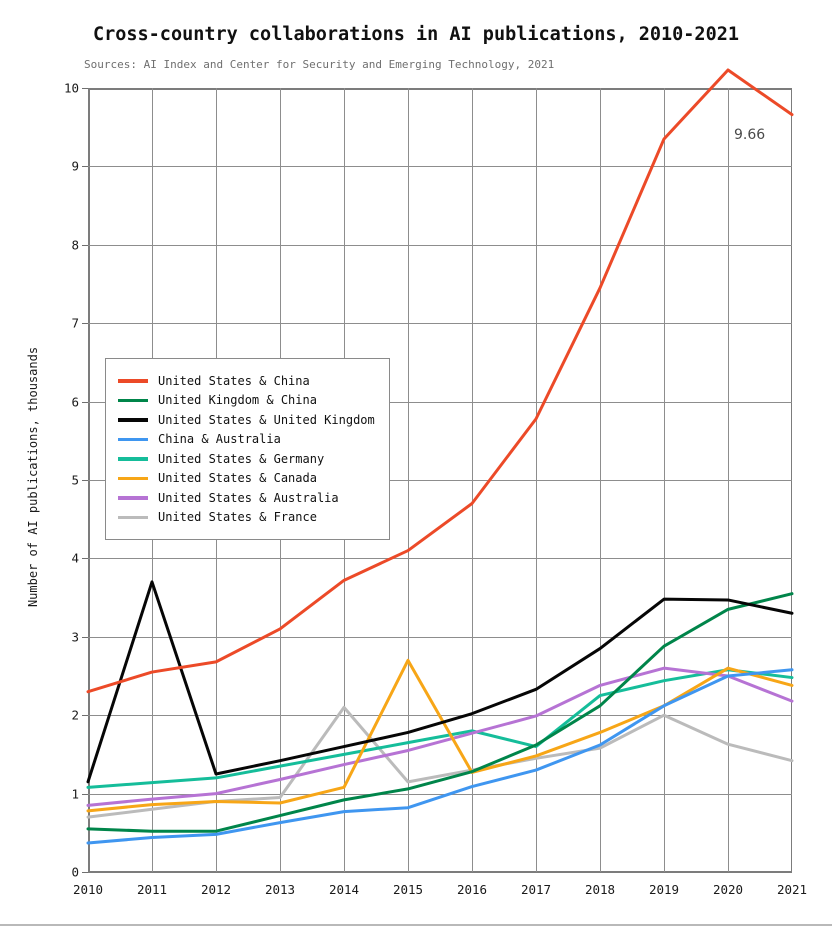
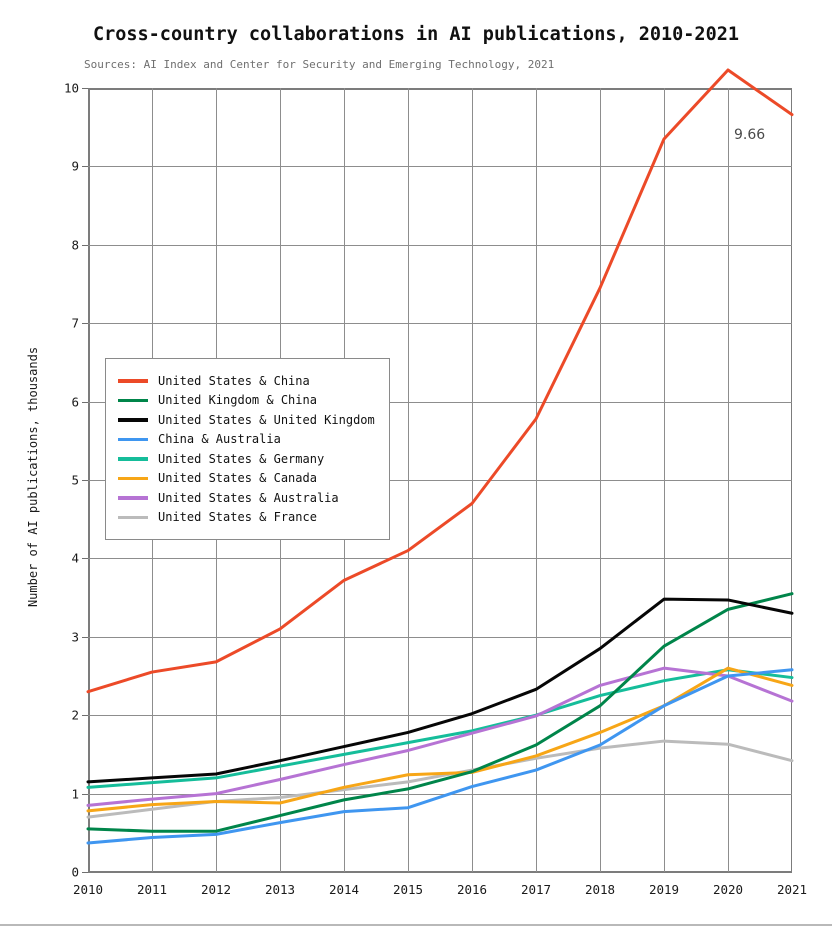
United States & United Kingdom/2011: 3.7 -> 1.2
United States & France/2014: 2.1 -> 1.1
United States & Canada/2015: 2.7 -> 1.2
United States & Germany/2017: 1.6 -> 2.0
United States & France/2019: 2.0 -> 1.7
